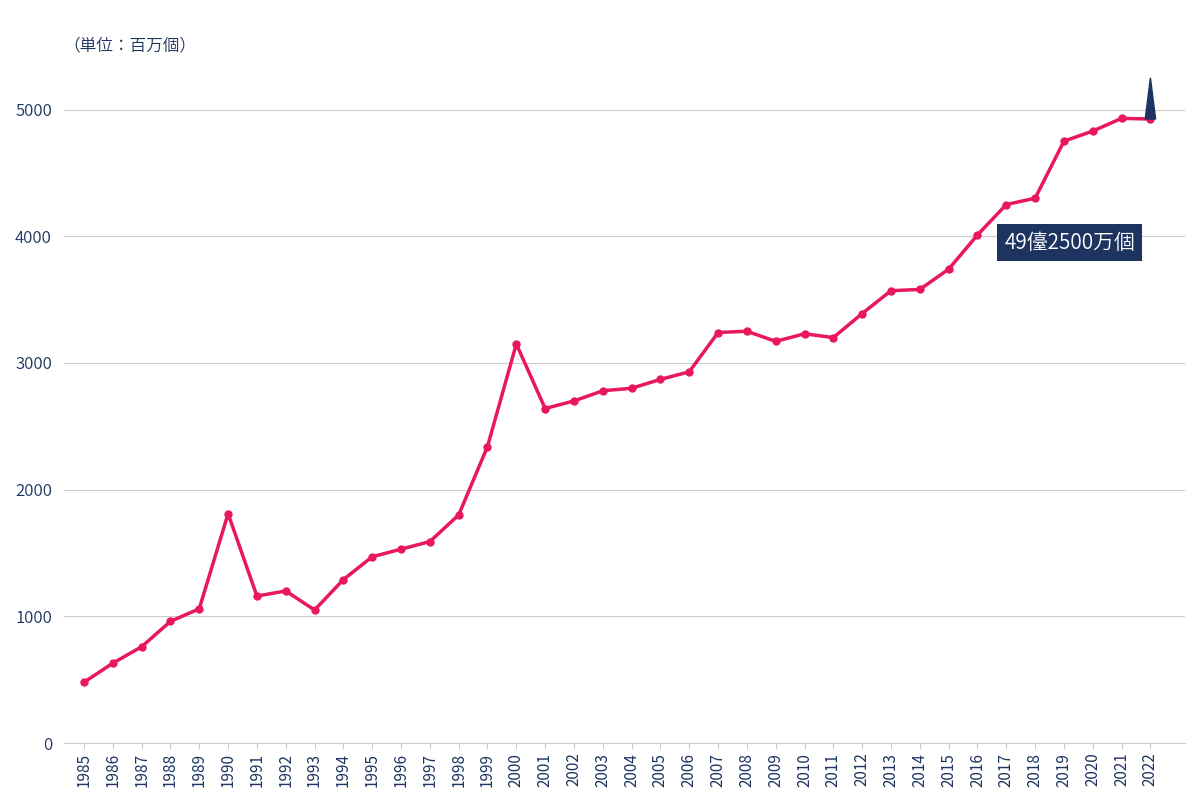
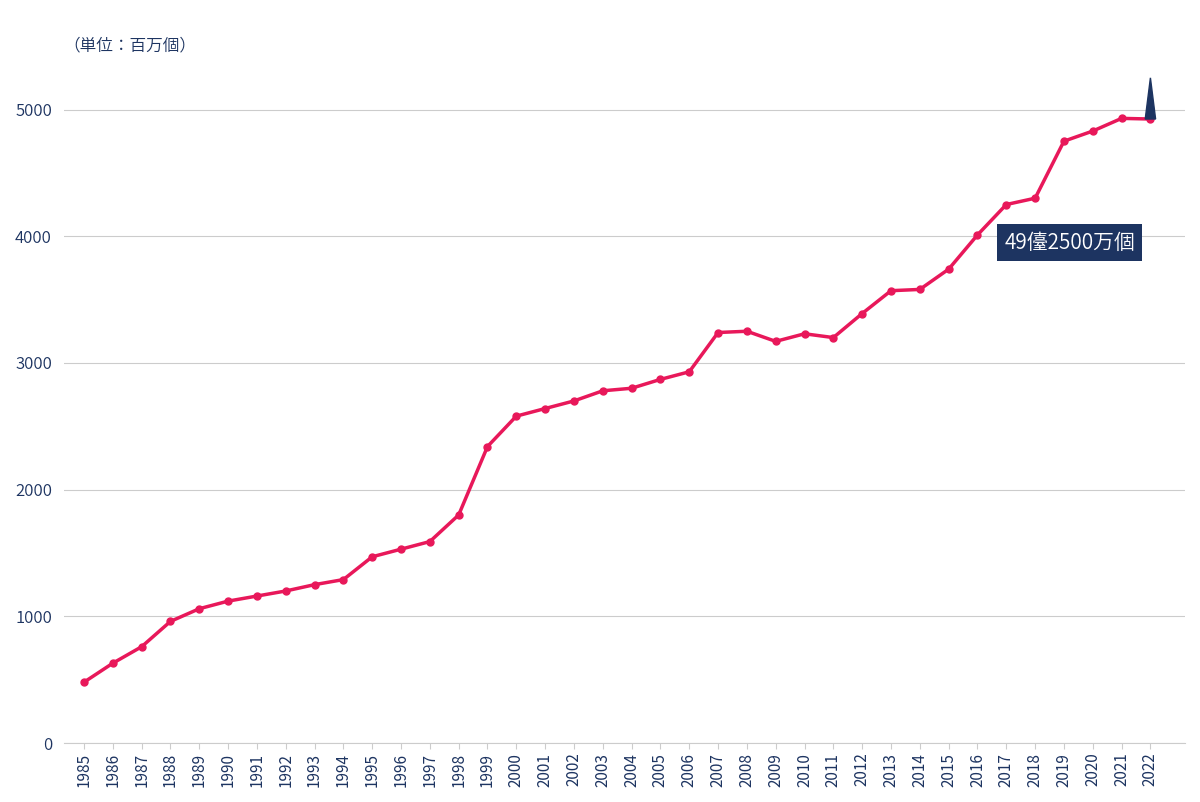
1990: 1810 -> 1120
1993: 1050 -> 1250
2000: 3150 -> 2580
